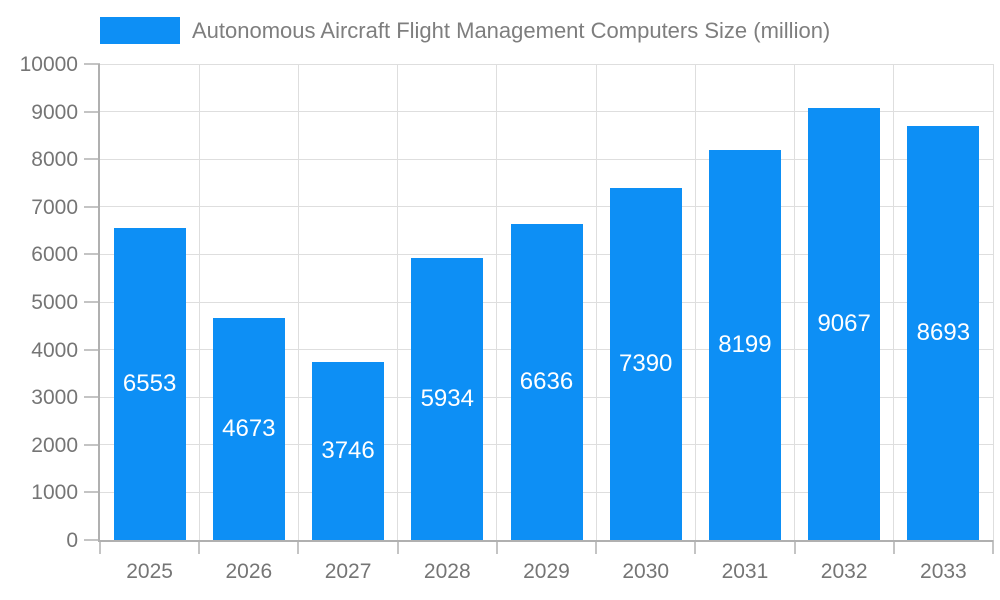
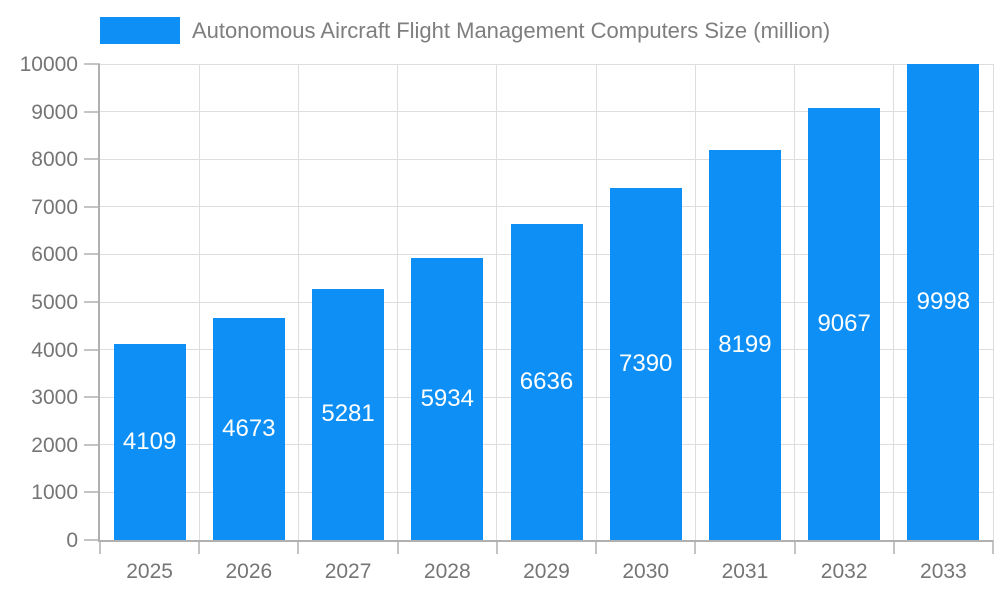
2025: 6553 -> 4109
2027: 3746 -> 5281
2033: 8693 -> 9998
